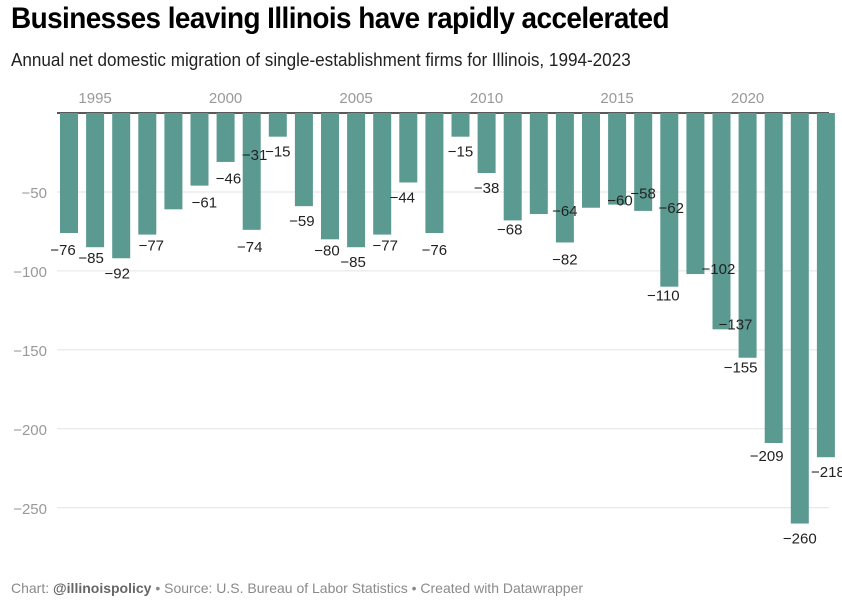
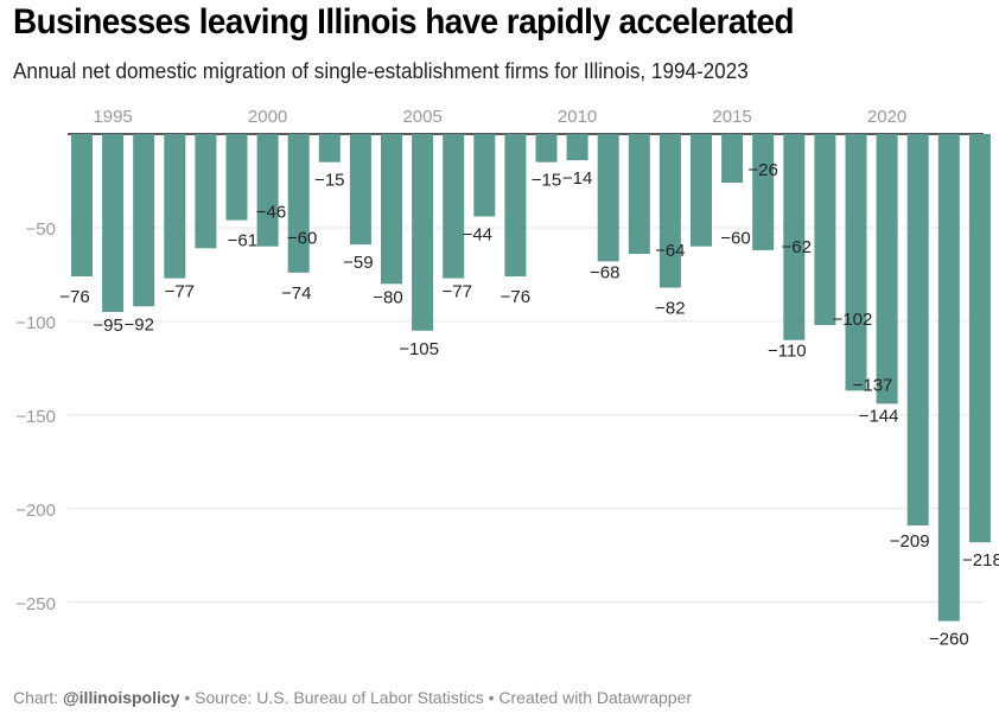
1995: −85 -> −95
2000: −31 -> −60
2005: −85 -> −105
2010: −38 -> −14
2015: −58 -> −26
2020: −155 -> −144
